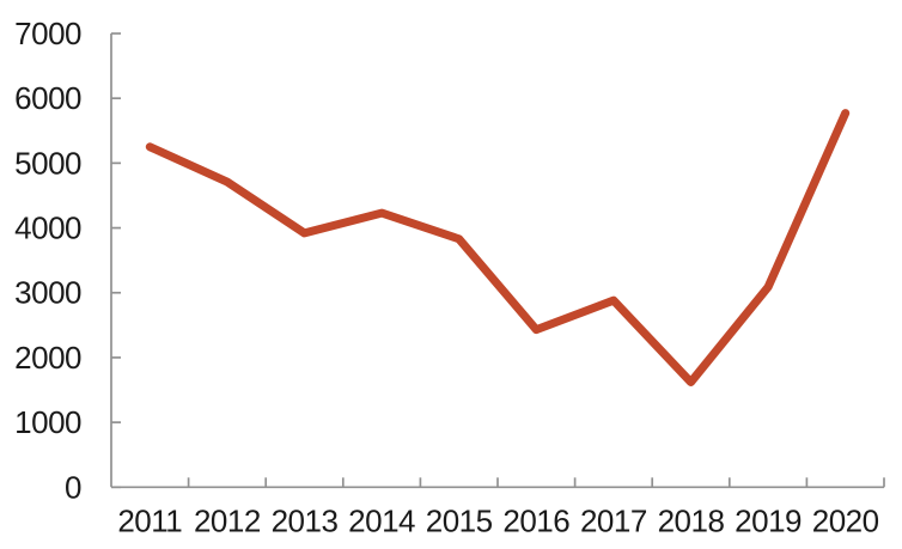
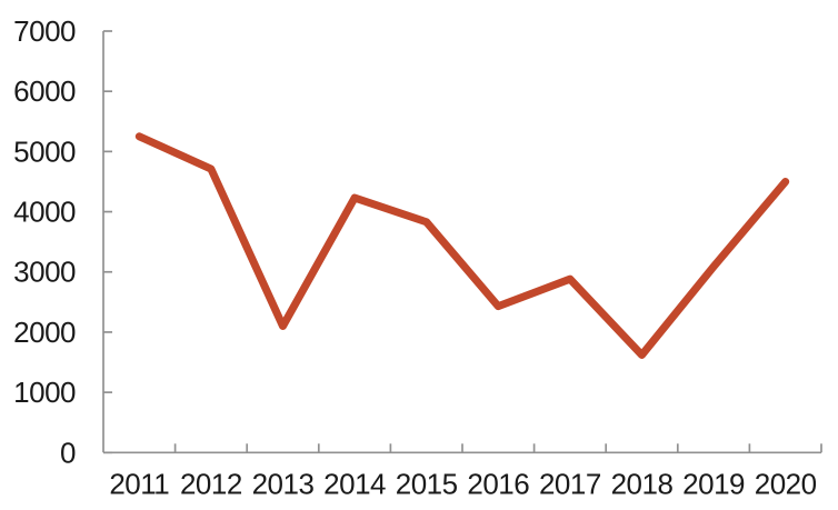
2013: 3900 -> 2100
2020: 5800 -> 4500
